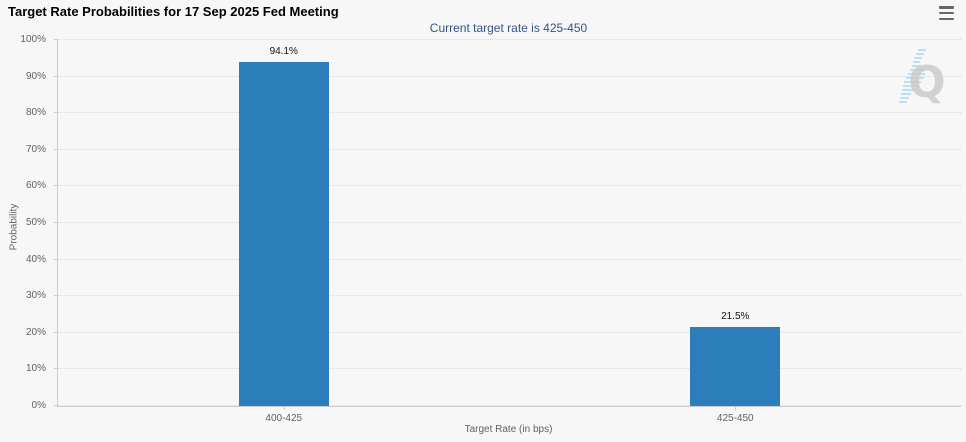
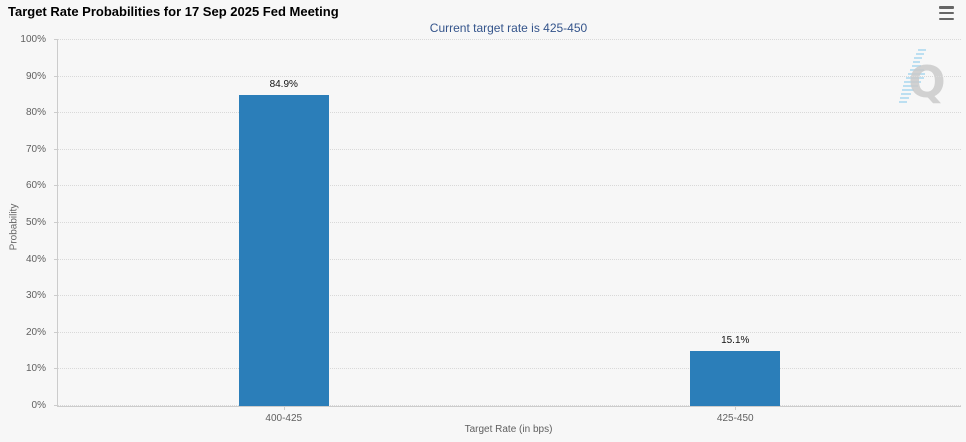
400-425: 94.1% -> 84.9%
425-450: 21.5% -> 15.1%
